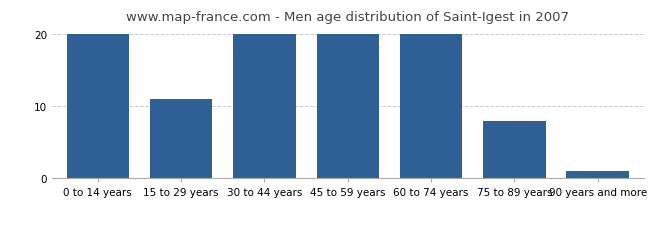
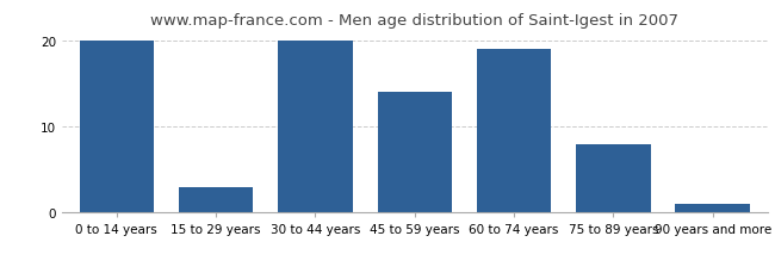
15 to 29 years: 11 -> 3
45 to 59 years: 20 -> 14
60 to 74 years: 20 -> 19
